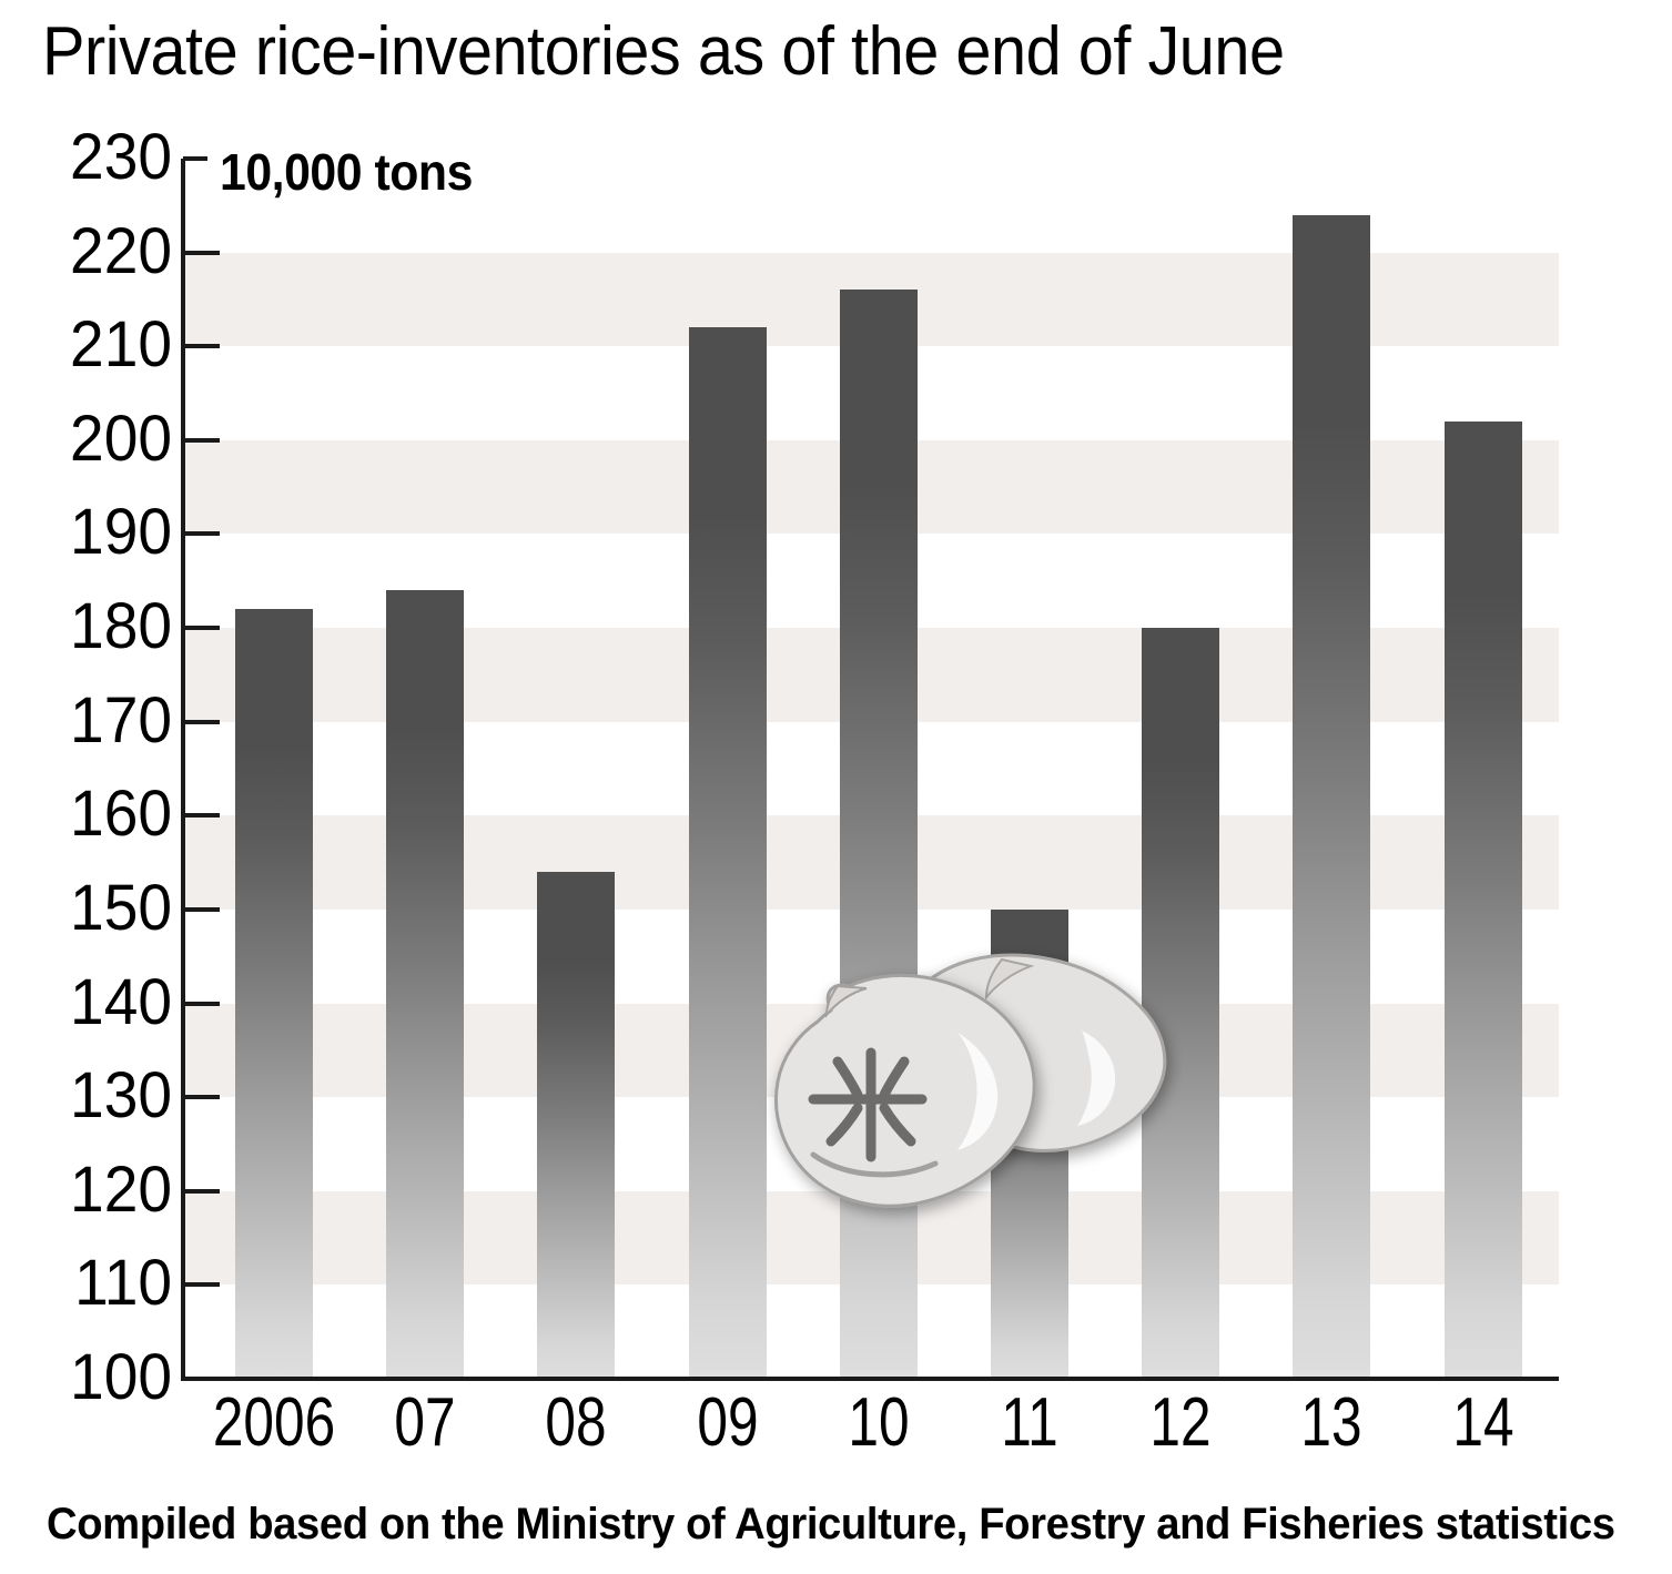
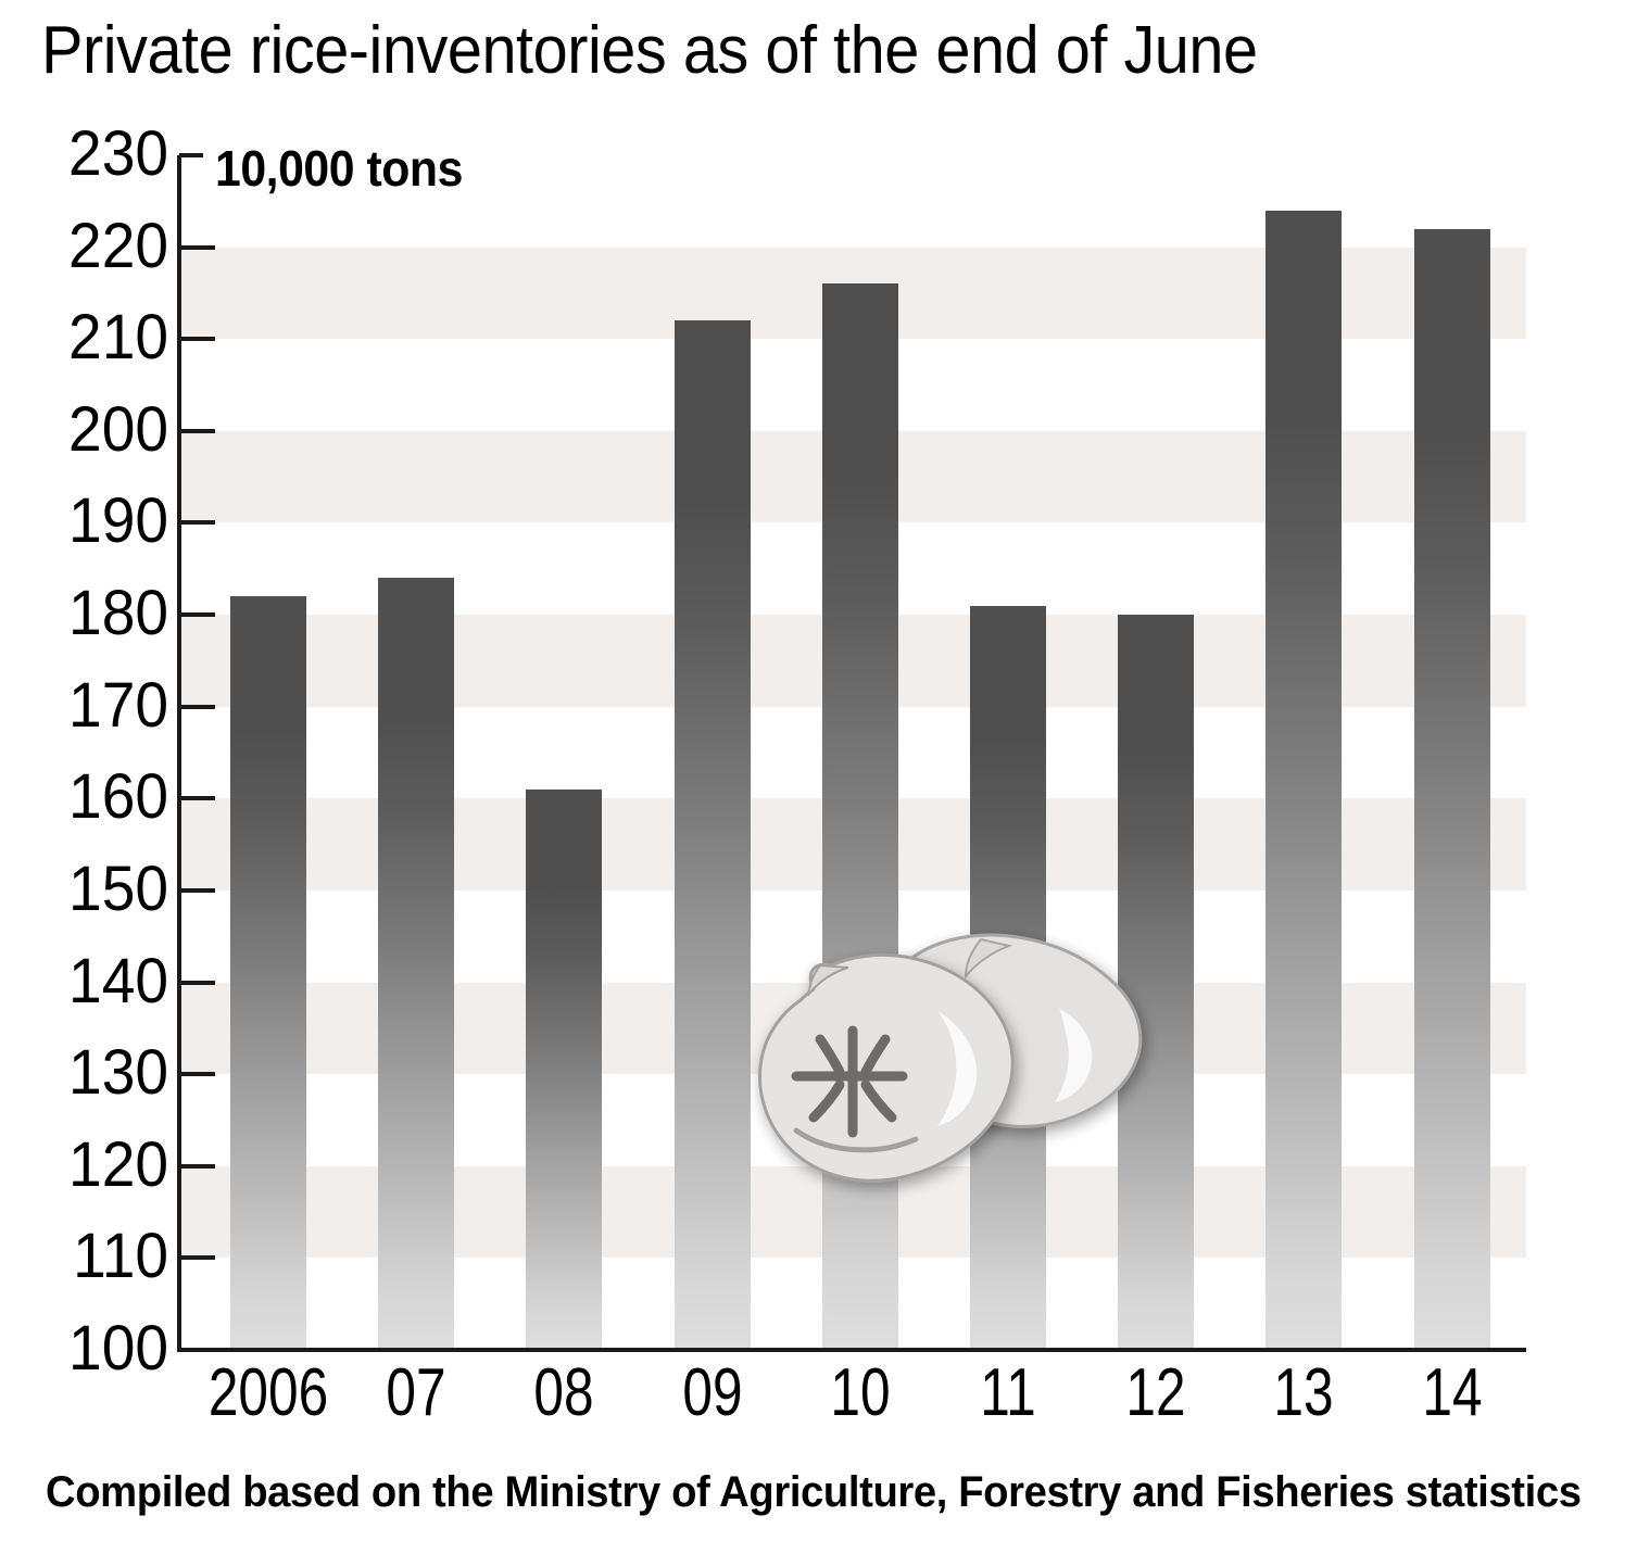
08: 154 -> 161
11: 150 -> 181
14: 202 -> 222
